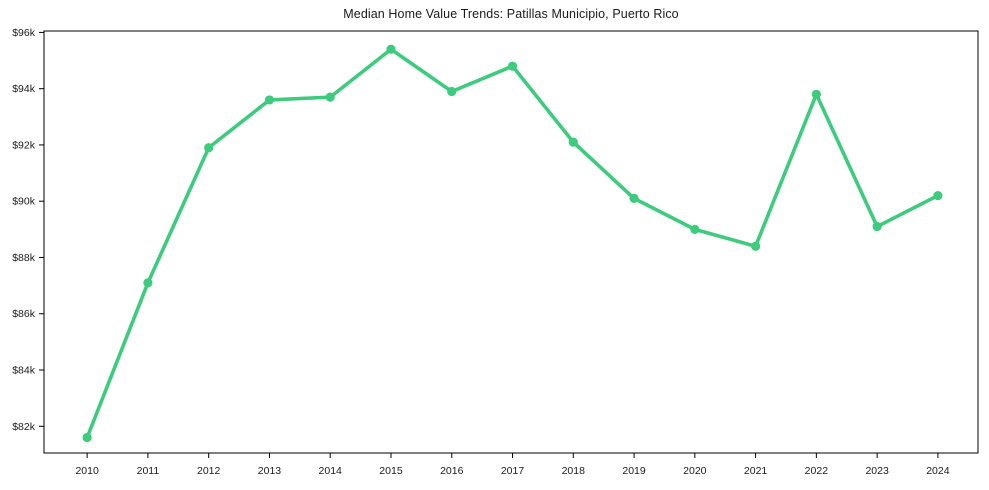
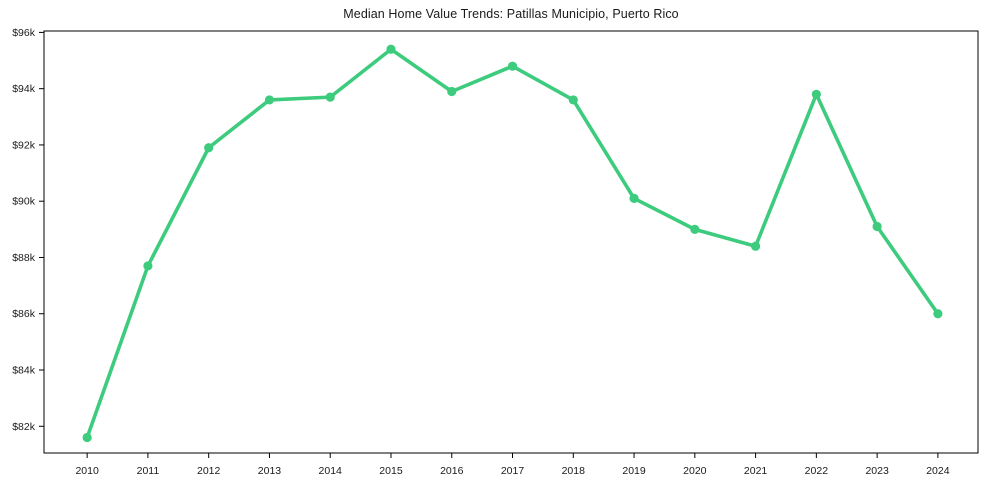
2011: $87.1k -> $87.7k
2018: $92.1k -> $93.6k
2024: $90.2k -> $86.0k
